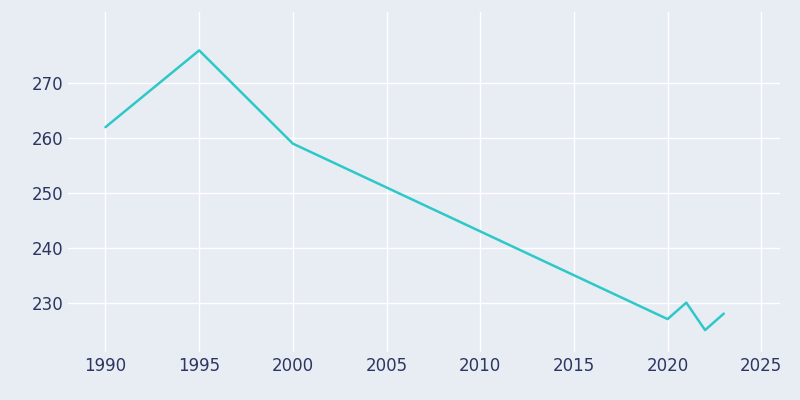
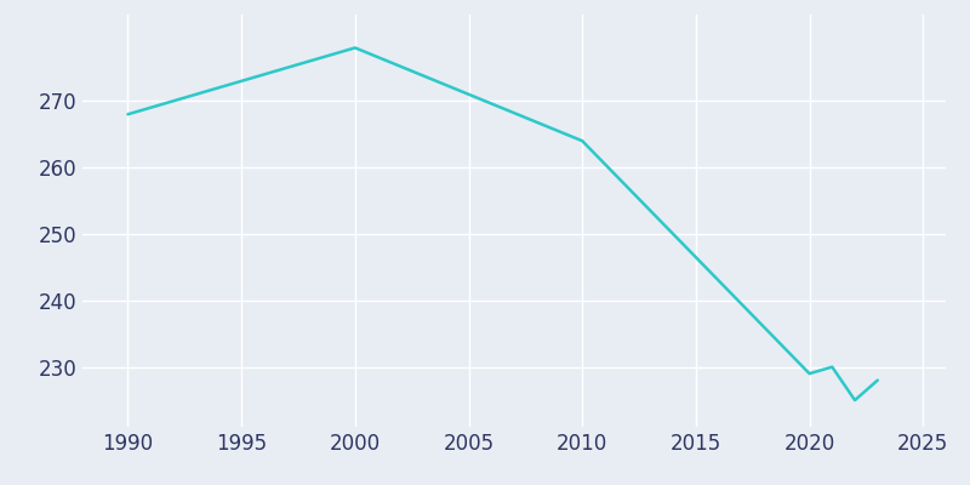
1990: 262 -> 268
1995: 276 -> 273
2000: 259 -> 278
2010: 243 -> 264
2020: 227 -> 229
